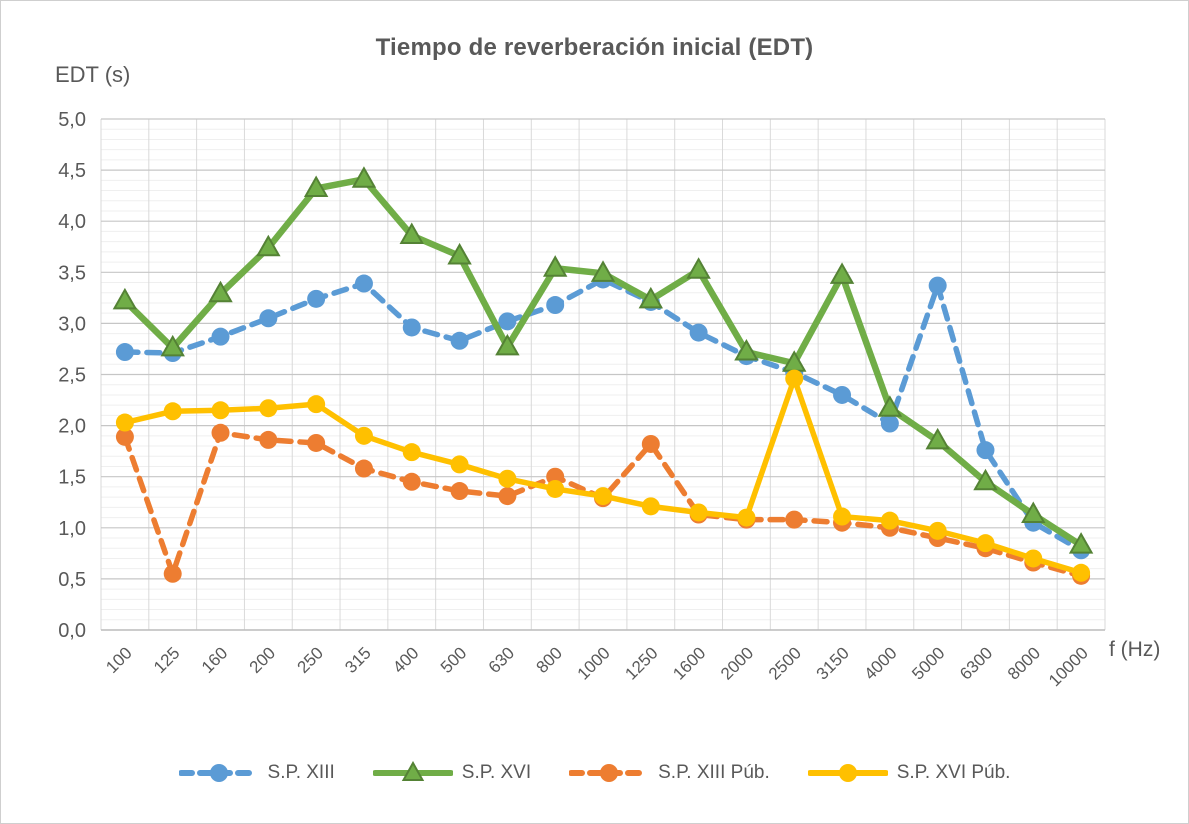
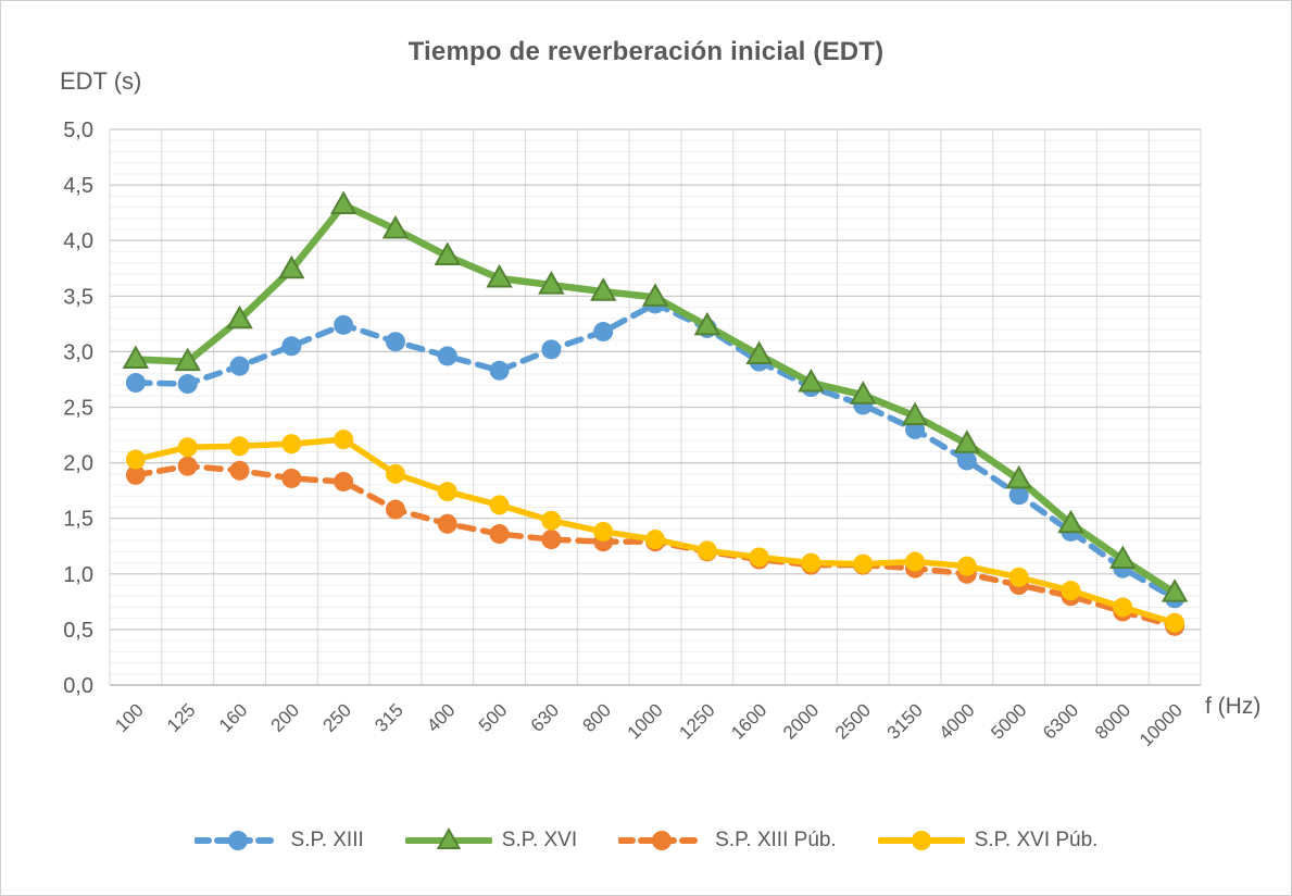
S.P. XVI/100: 3,22 -> 2,93
S.P. XVI/125: 2,76 -> 2,91
S.P. XIII Púb./125: 0,55 -> 1,97
S.P. XIII/315: 3,39 -> 3,09
S.P. XVI/315: 4,41 -> 4,10
S.P. XVI/630: 2,77 -> 3,60
S.P. XIII Púb./800: 1,50 -> 1,29
S.P. XIII Púb./1250: 1,82 -> 1,20
S.P. XVI/1600: 3,52 -> 2,97
S.P. XVI Púb./2500: 2,46 -> 1,09
S.P. XVI/3150: 3,47 -> 2,42
S.P. XIII/5000: 3,37 -> 1,71
S.P. XIII/6300: 1,76 -> 1,38
